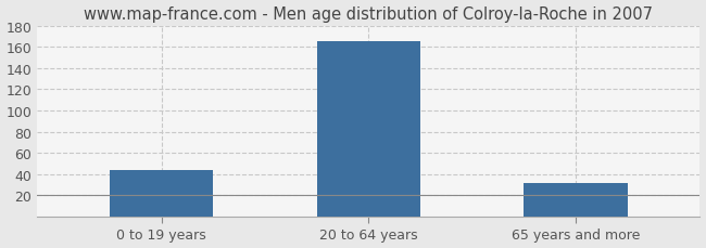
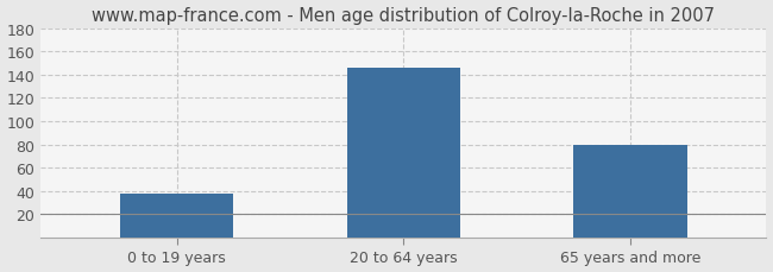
0 to 19 years: 44 -> 38
20 to 64 years: 165 -> 146
65 years and more: 32 -> 80
